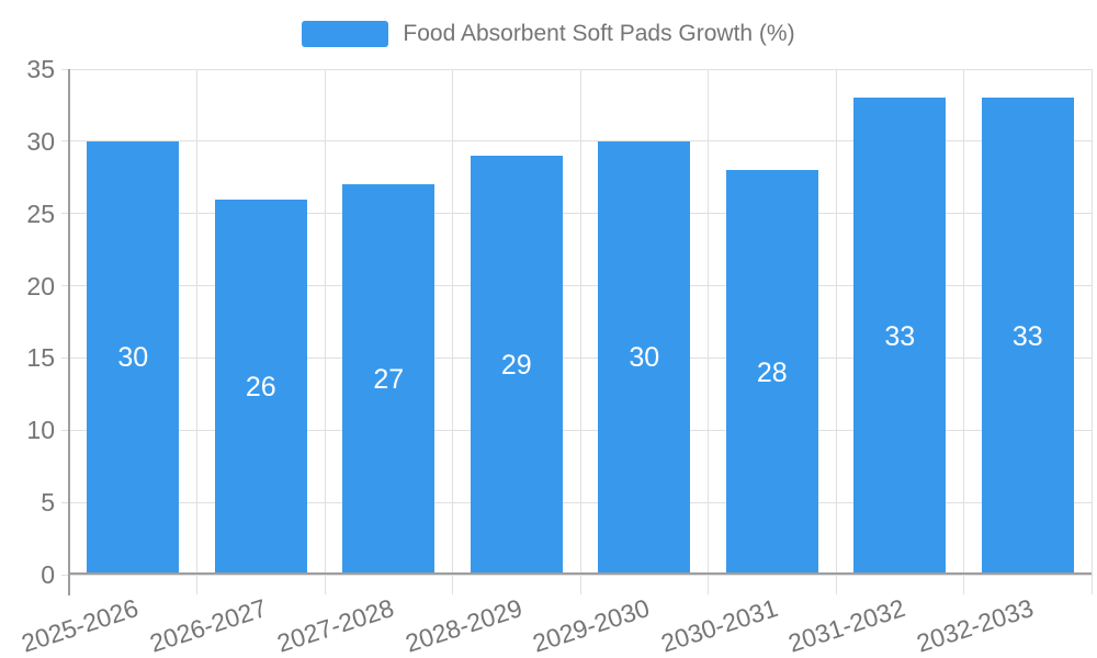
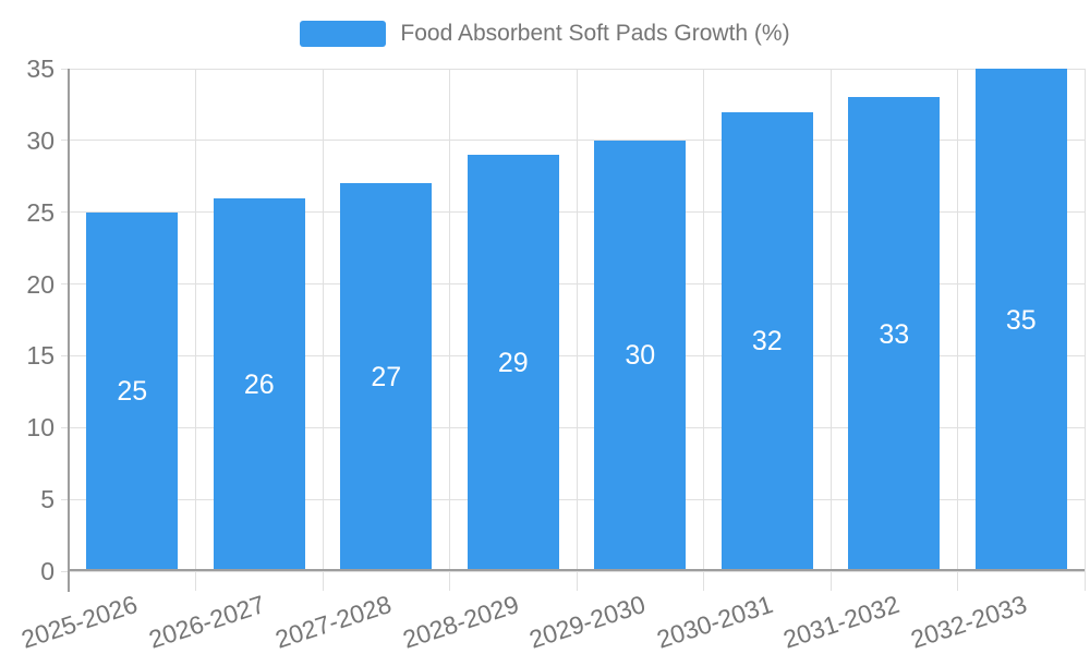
2025-2026: 30 -> 25
2030-2031: 28 -> 32
2032-2033: 33 -> 35
